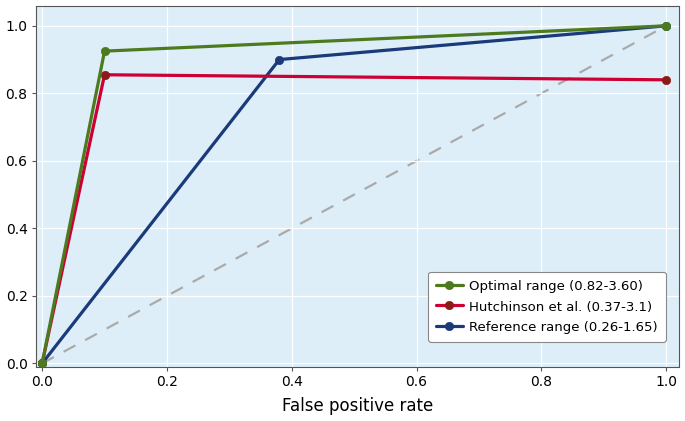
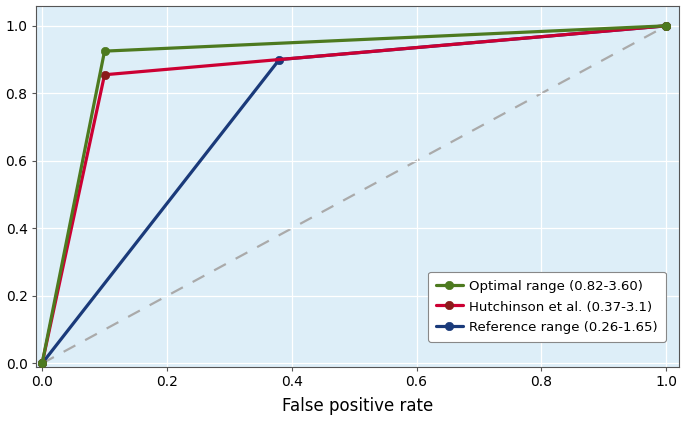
Hutchinson et al. (0.37-3.1)/1.0: 0.840 -> 1.000
